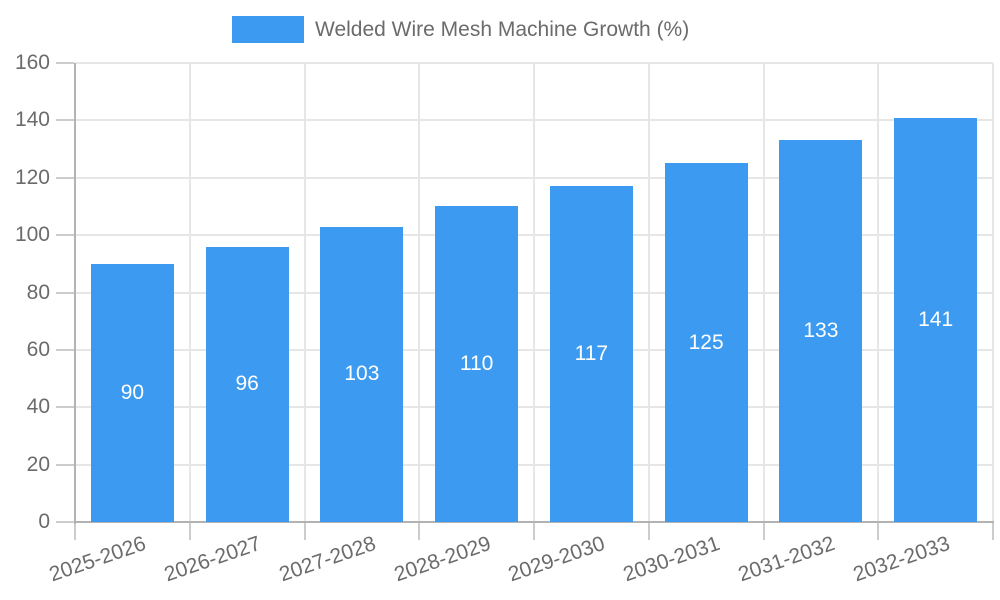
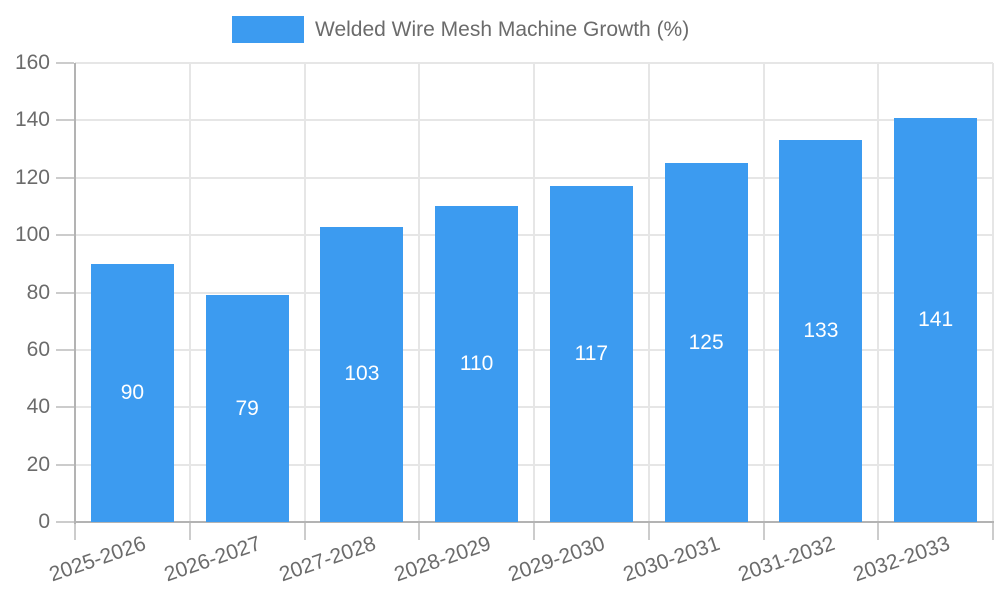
2026-2027: 96 -> 79
